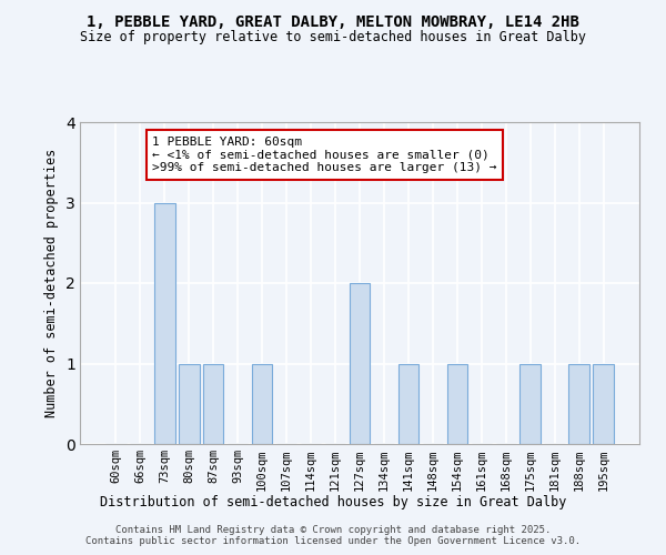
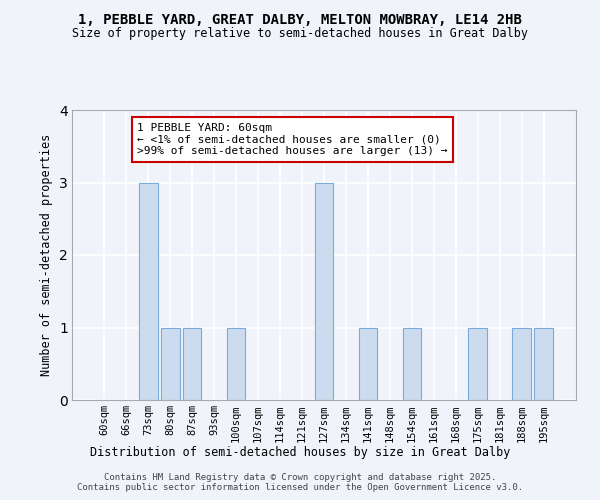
127sqm: 2 -> 3
